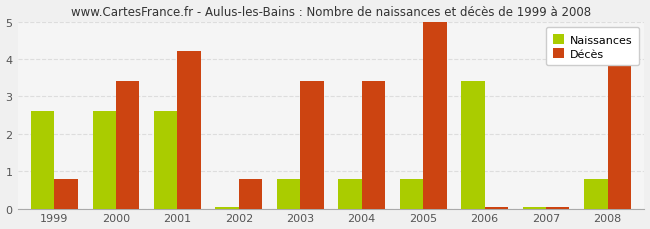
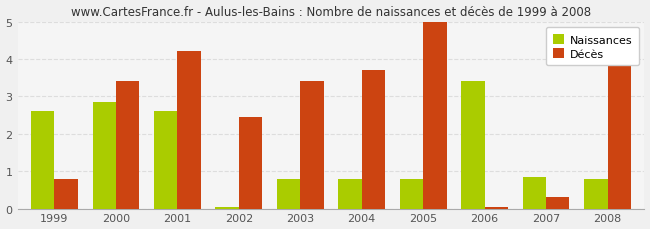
Naissances/2000: 2.60 -> 2.85
Décès/2002: 0.80 -> 2.45
Décès/2004: 3.40 -> 3.70
Naissances/2007: 0.04 -> 0.85
Décès/2007: 0.04 -> 0.30
